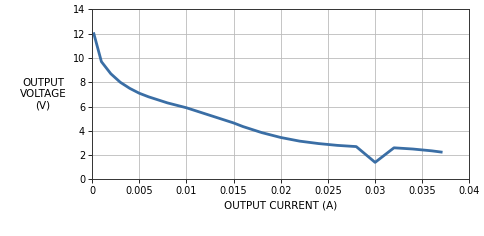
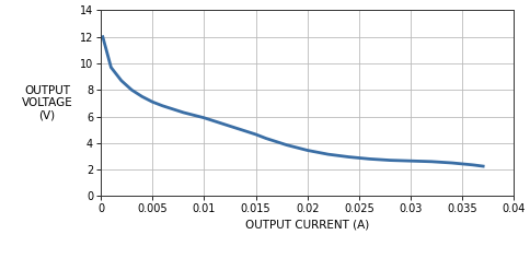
0.03: 1.4 -> 2.6
